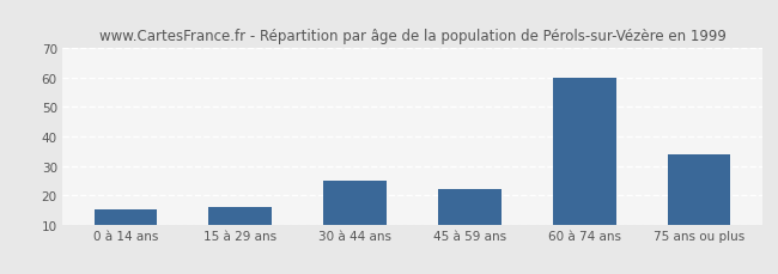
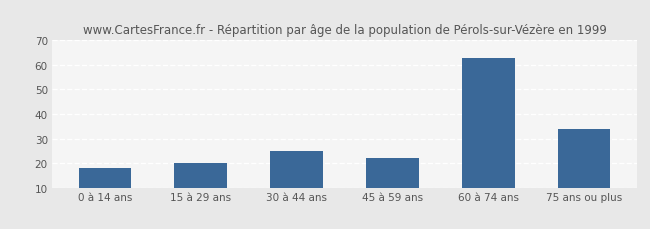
0 à 14 ans: 15 -> 18
15 à 29 ans: 16 -> 20
60 à 74 ans: 60 -> 63
